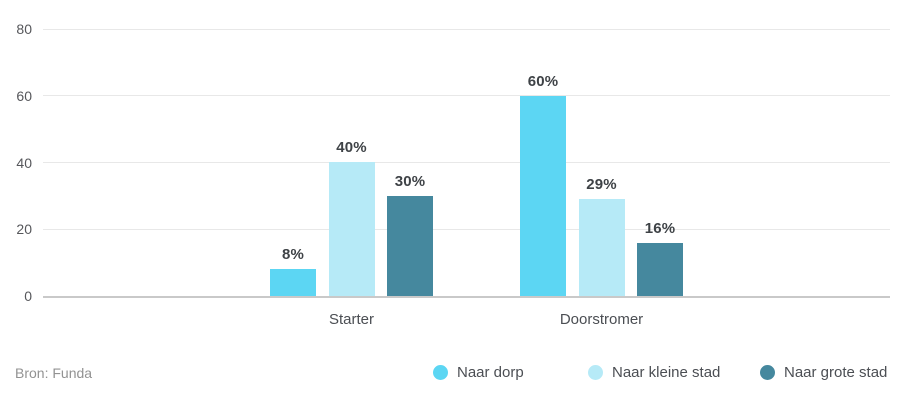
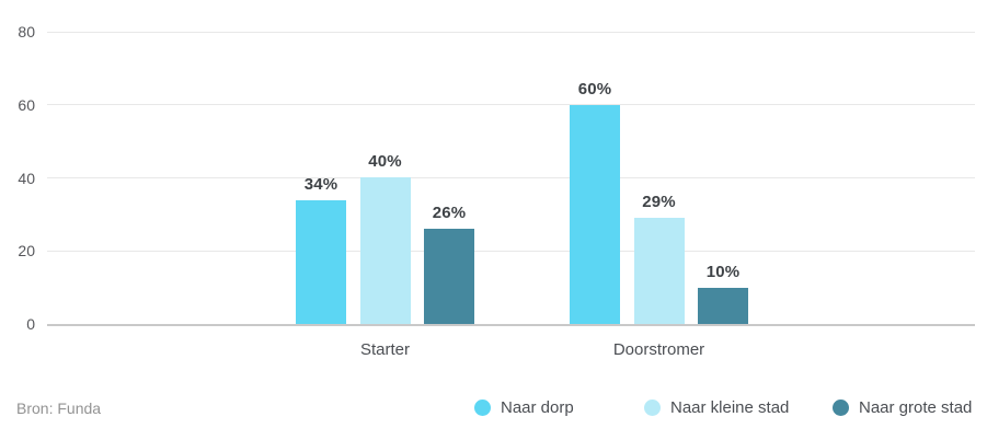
Naar dorp/Starter: 8% -> 34%
Naar grote stad/Starter: 30% -> 26%
Naar grote stad/Doorstromer: 16% -> 10%
